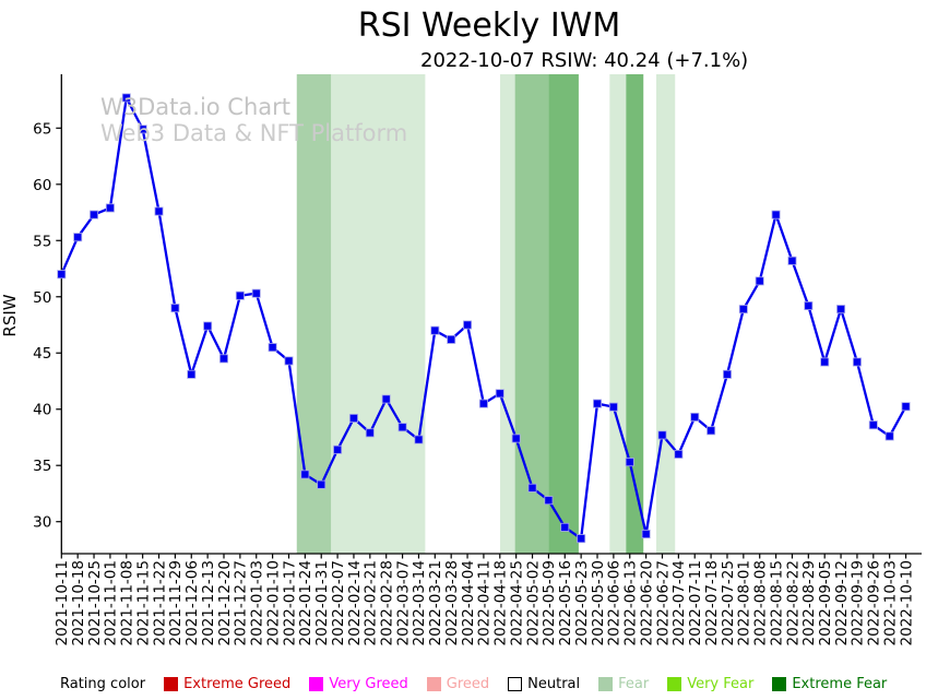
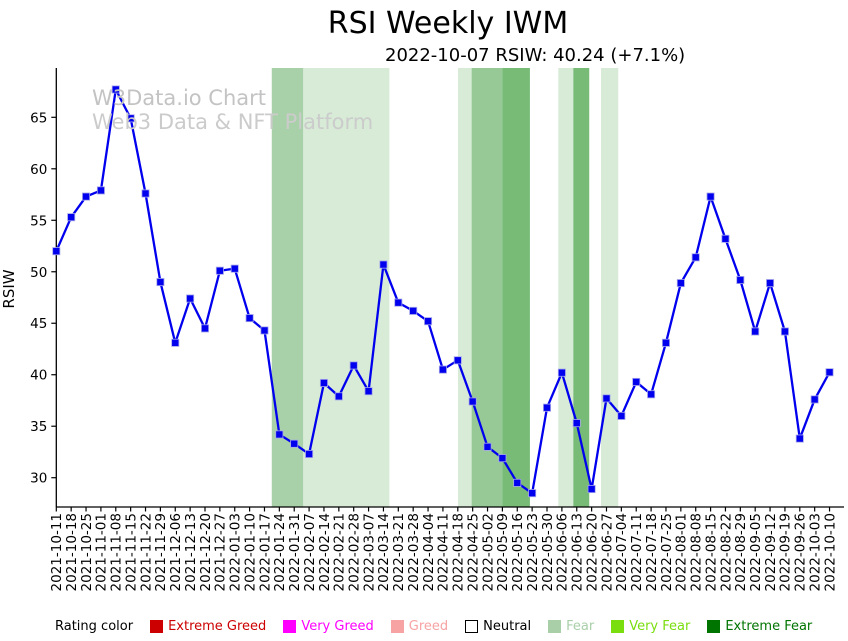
2022-02-07: 36.4 -> 32.3
2022-03-14: 37.3 -> 50.7
2022-04-04: 47.5 -> 45.2
2022-05-30: 40.5 -> 36.8
2022-09-26: 38.6 -> 33.8
